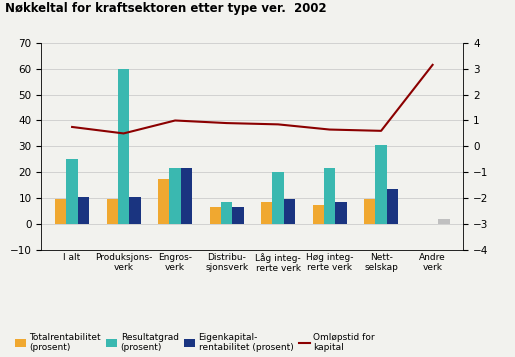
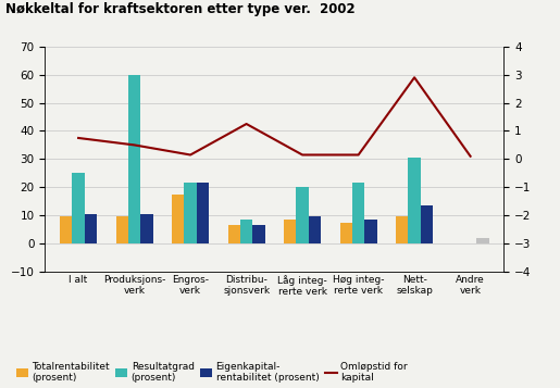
Omløpstid for kapital/Engros- verk: 1.00 -> 0.15
Omløpstid for kapital/Distribu- sjonsverk: 0.90 -> 1.25
Omløpstid for kapital/Låg integ- rerte verk: 0.85 -> 0.15
Omløpstid for kapital/Høg integ- rerte verk: 0.65 -> 0.15
Omløpstid for kapital/Nett- selskap: 0.60 -> 2.90
Omløpstid for kapital/Andre verk: 3.15 -> 0.10
